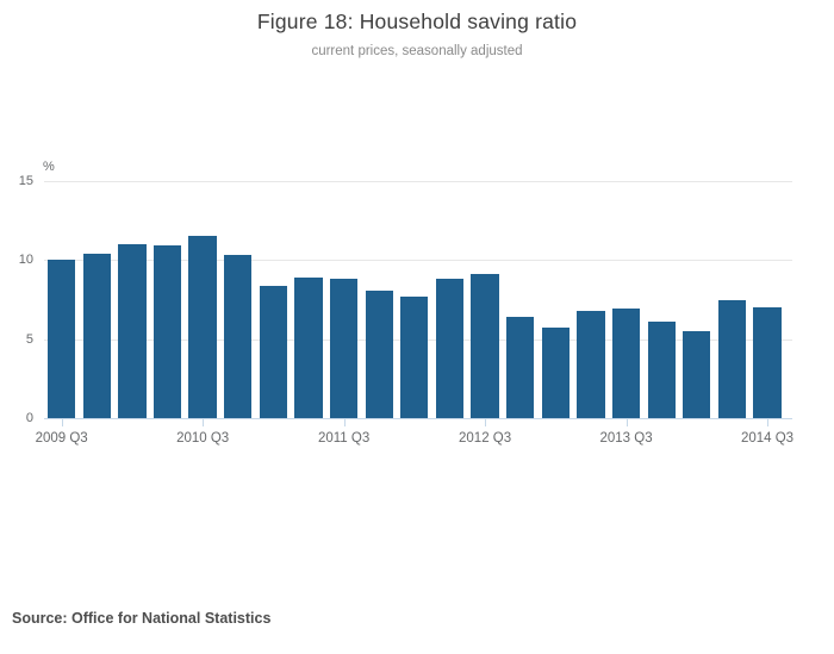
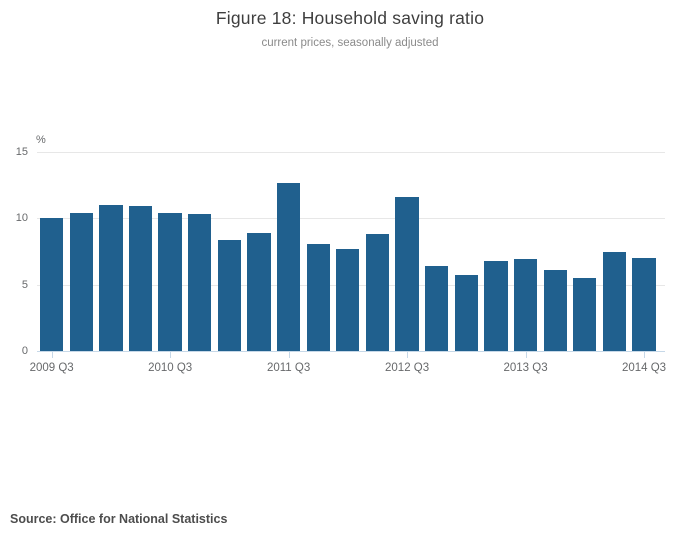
2010 Q3: 11.5 -> 10.4
2011 Q3: 8.8 -> 12.7
2012 Q3: 9.1 -> 11.6
